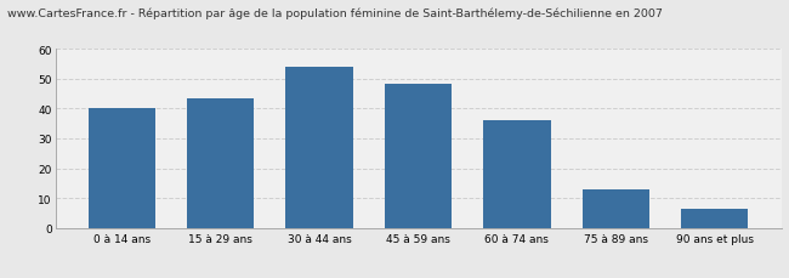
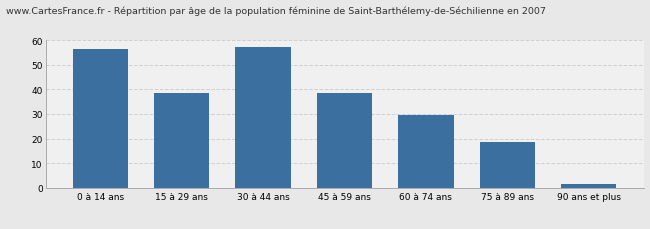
0 à 14 ans: 40.0 -> 56.5
15 à 29 ans: 43.5 -> 38.5
30 à 44 ans: 54.0 -> 57.5
45 à 59 ans: 48.5 -> 38.5
60 à 74 ans: 36.0 -> 29.5
75 à 89 ans: 13.0 -> 18.5
90 ans et plus: 6.5 -> 1.5
